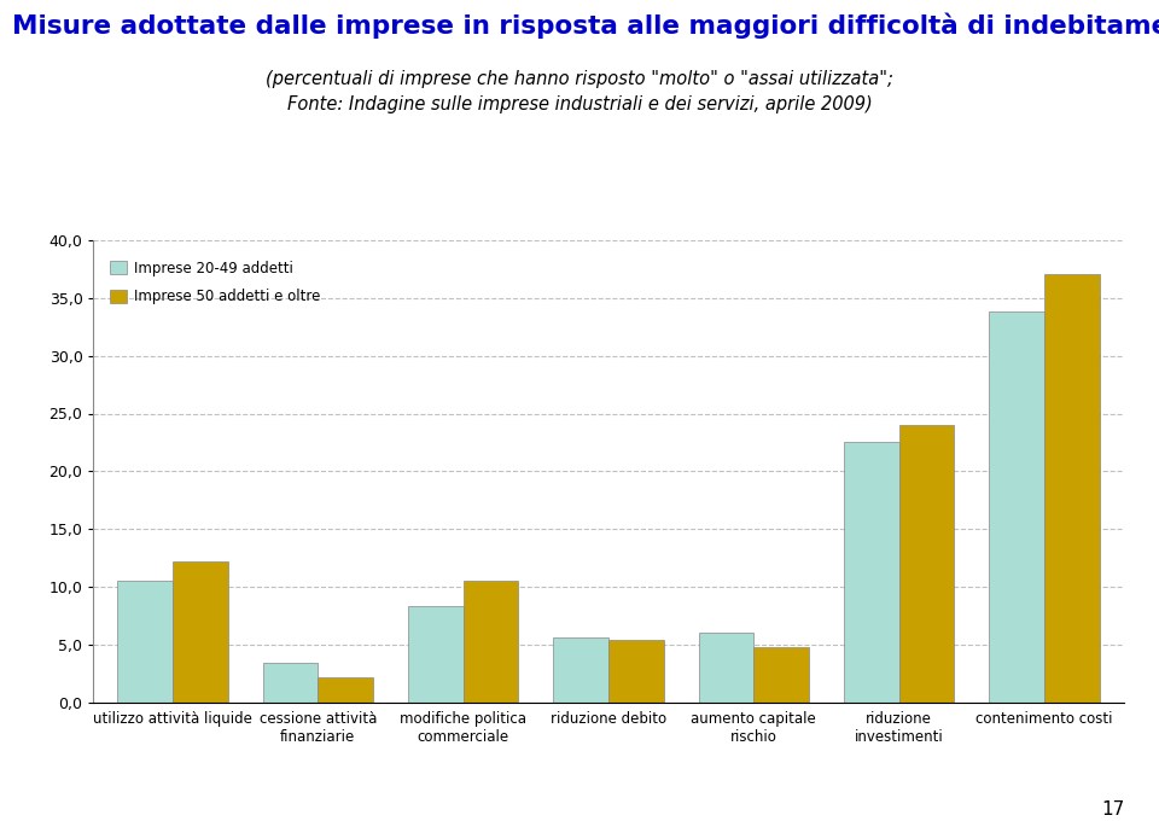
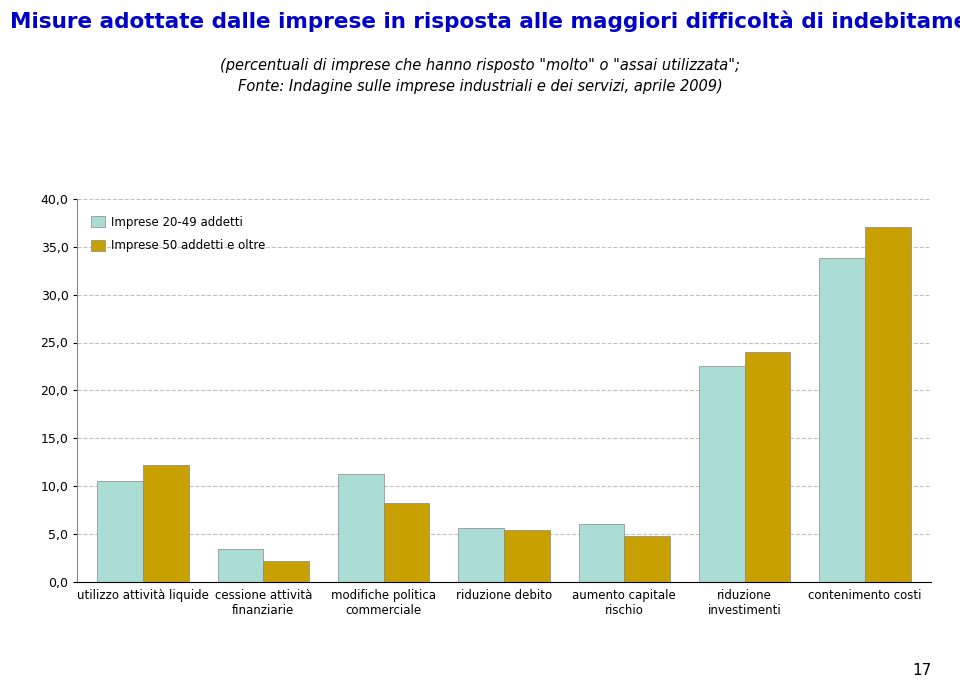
Imprese 20-49 addetti/modifiche politica commerciale: 8,4 -> 11,3
Imprese 50 addetti e oltre/modifiche politica commerciale: 10,6 -> 8,3
